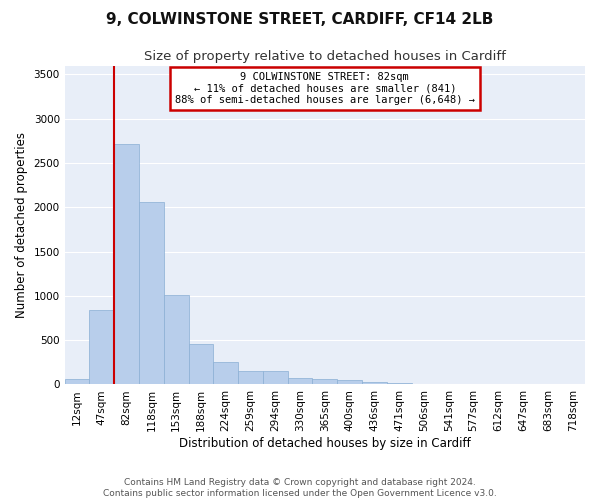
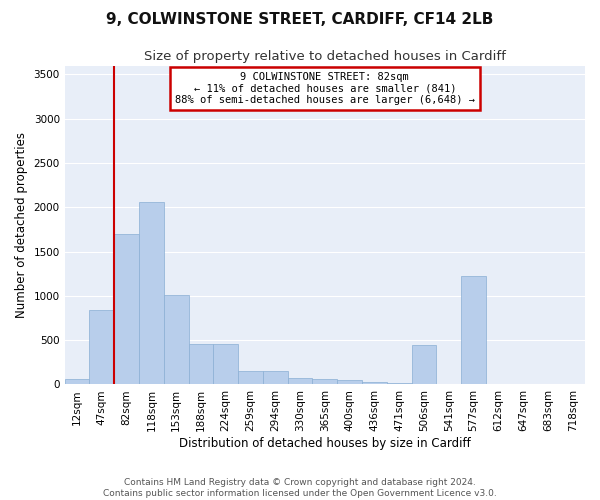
82sqm: 2720 -> 1700
224sqm: 250 -> 460
506sqm: 10 -> 440
577sqm: 0 -> 1220
